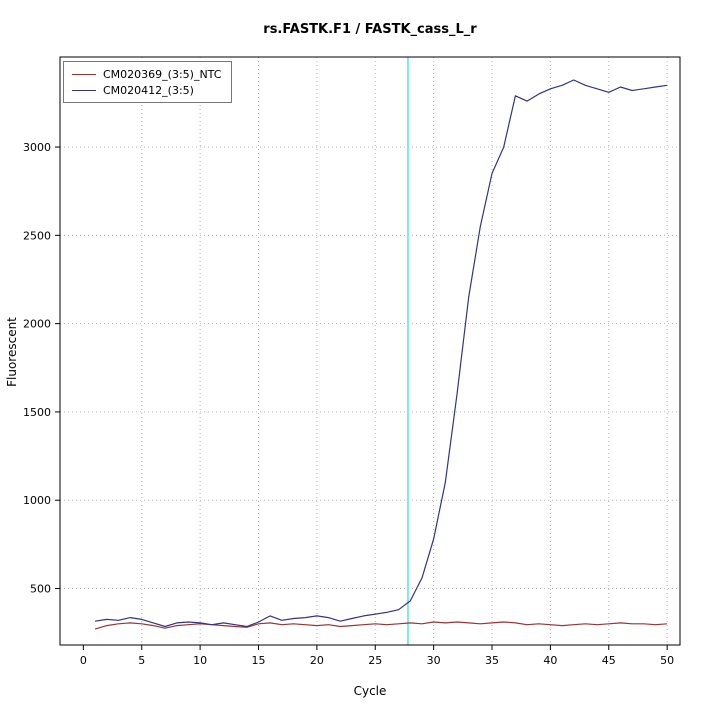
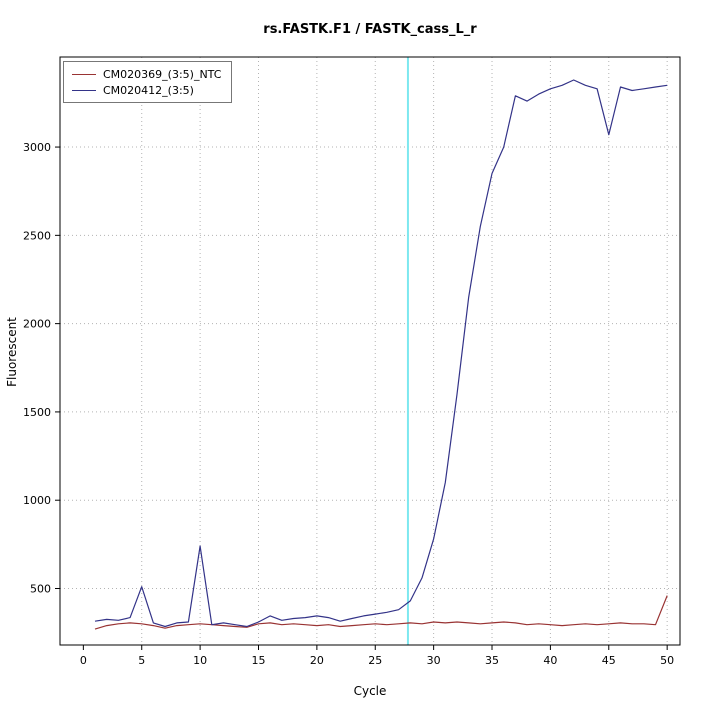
CM020412_(3:5)/5: 320 -> 510
CM020412_(3:5)/10: 300 -> 740
CM020412_(3:5)/45: 3310 -> 3070
CM020369_(3:5)_NTC/50: 300 -> 460
